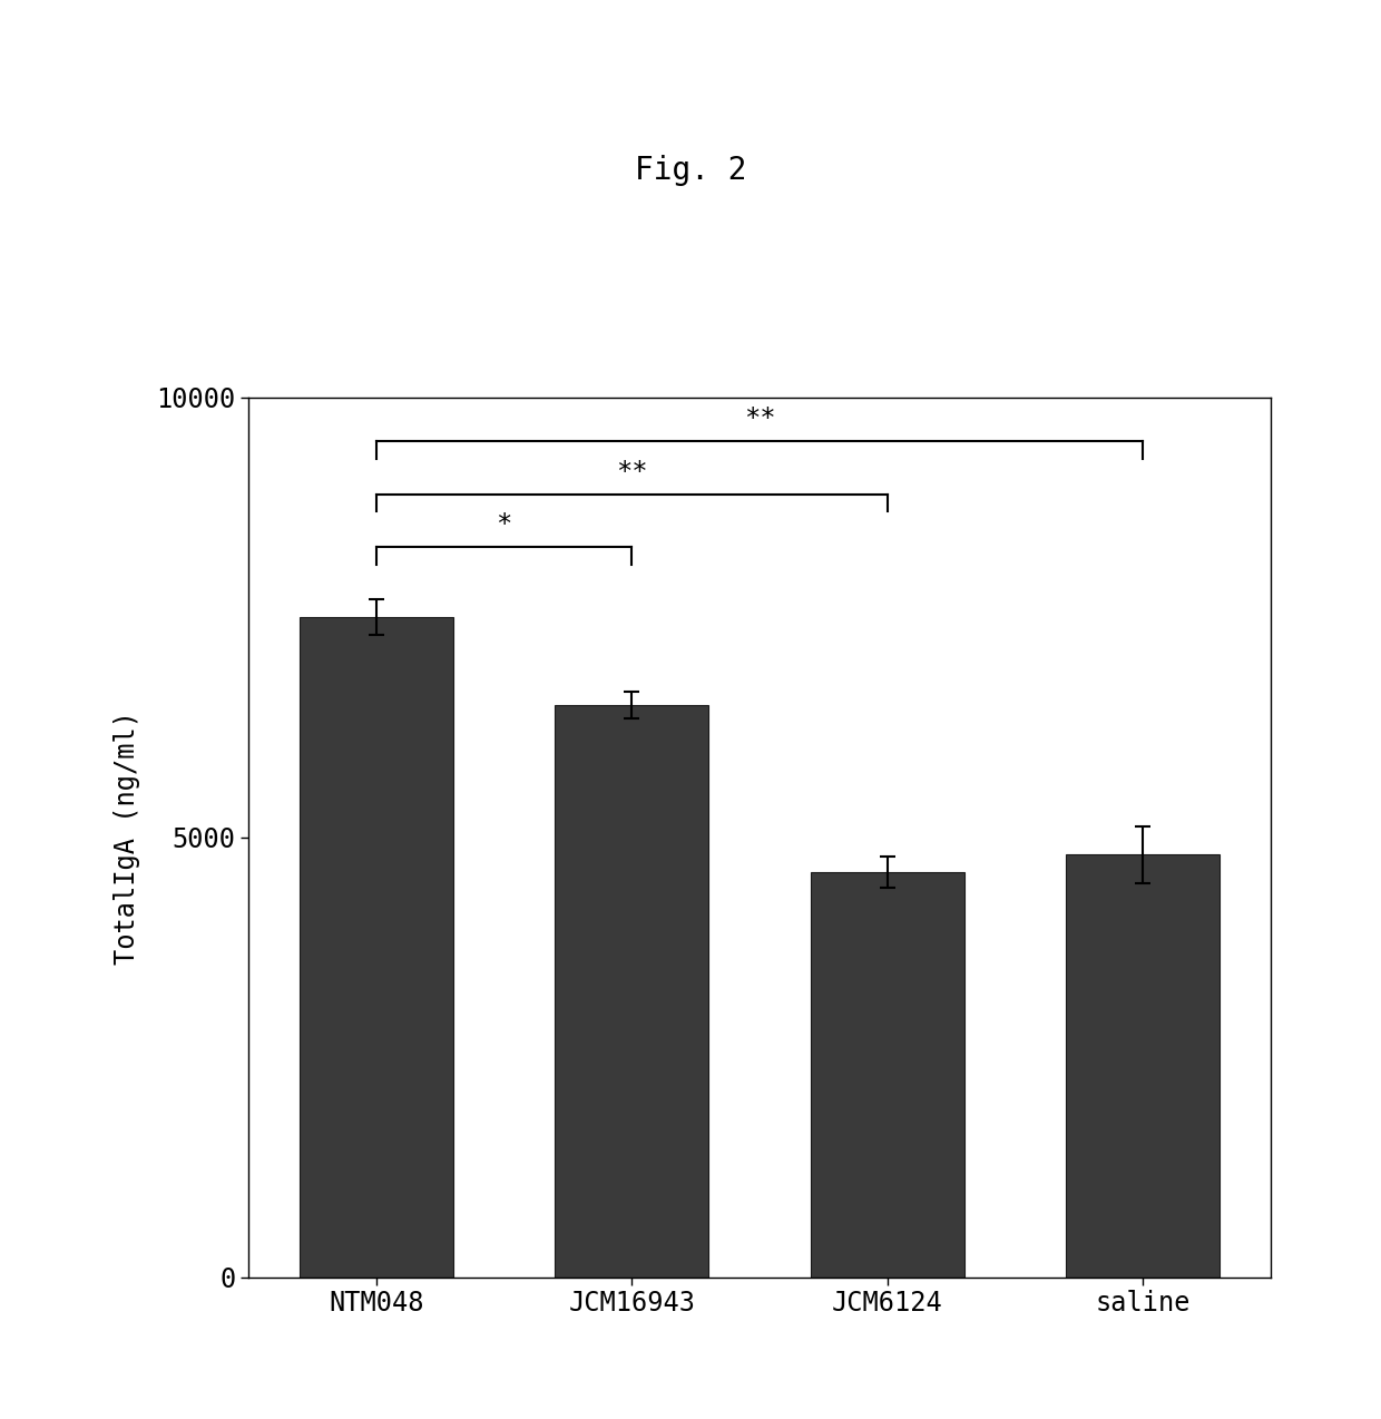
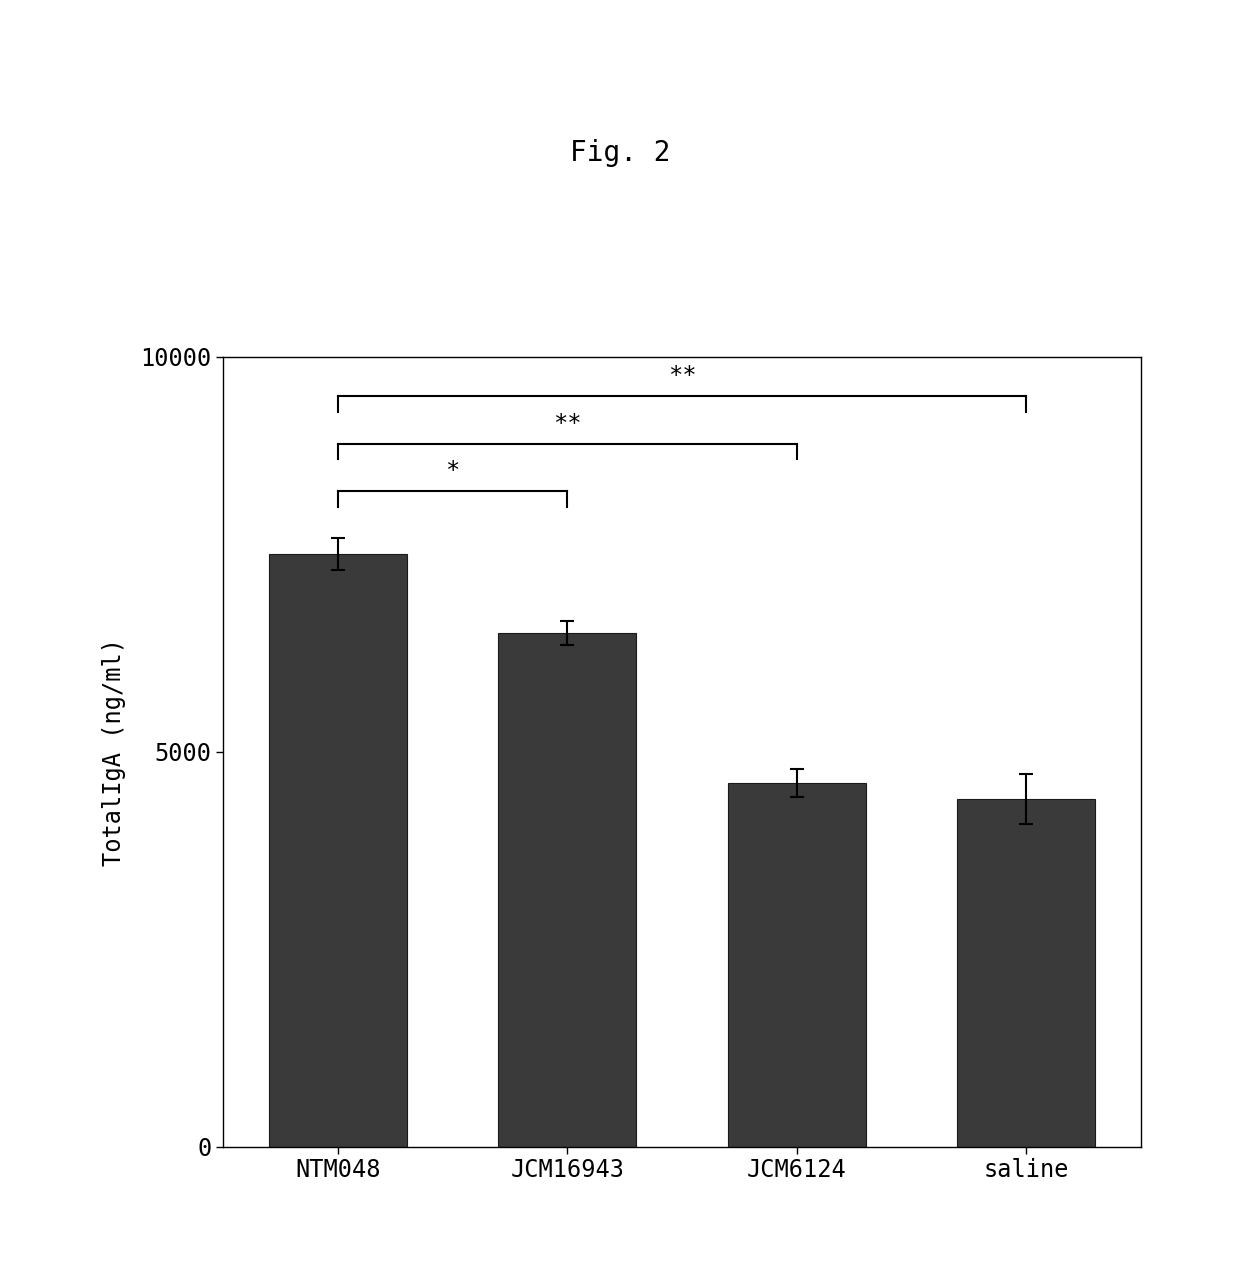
saline: 4800 -> 4400
